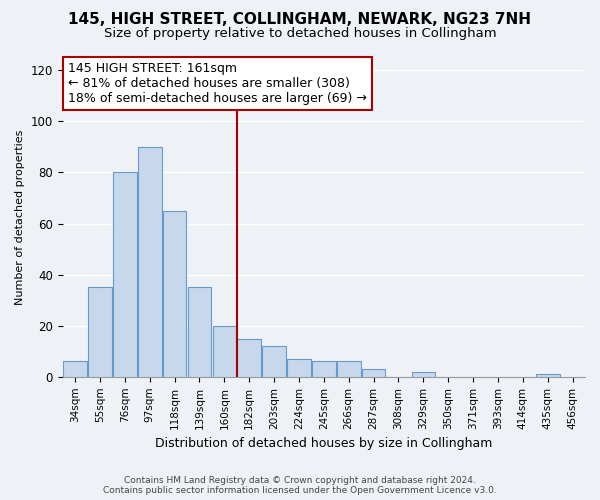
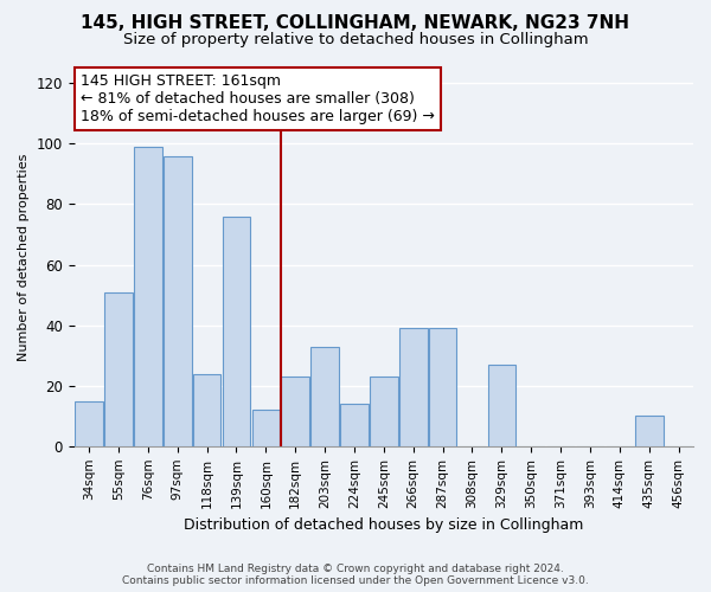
34sqm: 6 -> 15
55sqm: 35 -> 51
76sqm: 80 -> 99
97sqm: 90 -> 96
118sqm: 65 -> 24
139sqm: 35 -> 76
160sqm: 20 -> 12
182sqm: 15 -> 23
203sqm: 12 -> 33
224sqm: 7 -> 14
245sqm: 6 -> 23
266sqm: 6 -> 39
287sqm: 3 -> 39
329sqm: 2 -> 27
435sqm: 1 -> 10
